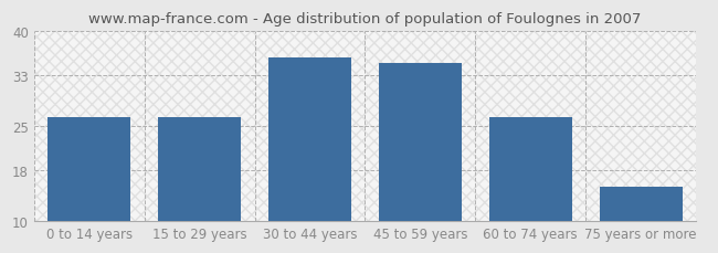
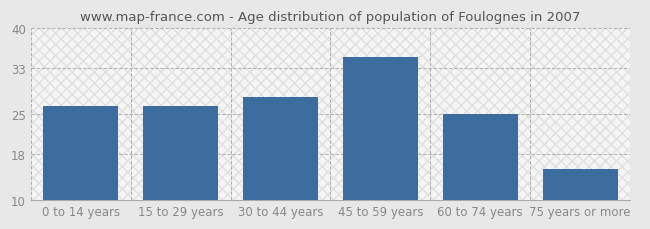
30 to 44 years: 35.8 -> 28.0
60 to 74 years: 26.4 -> 25.0
